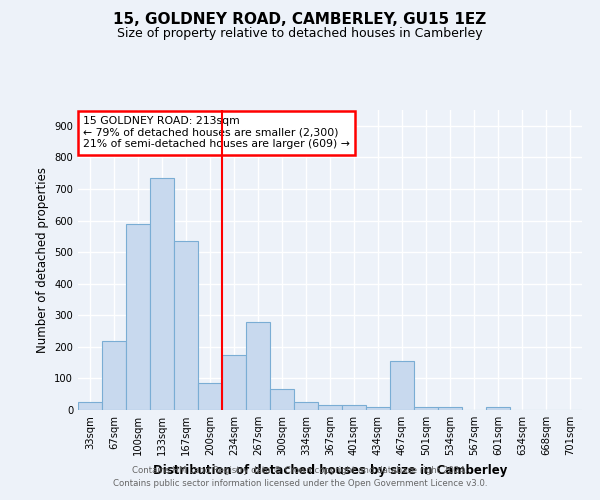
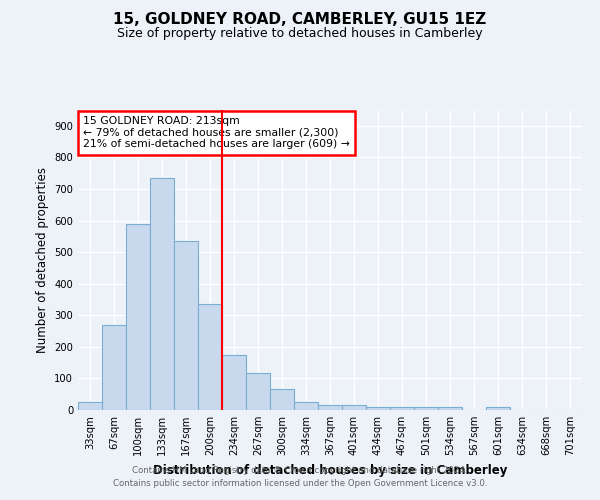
67sqm: 220 -> 270
200sqm: 85 -> 335
267sqm: 280 -> 118
467sqm: 155 -> 8
